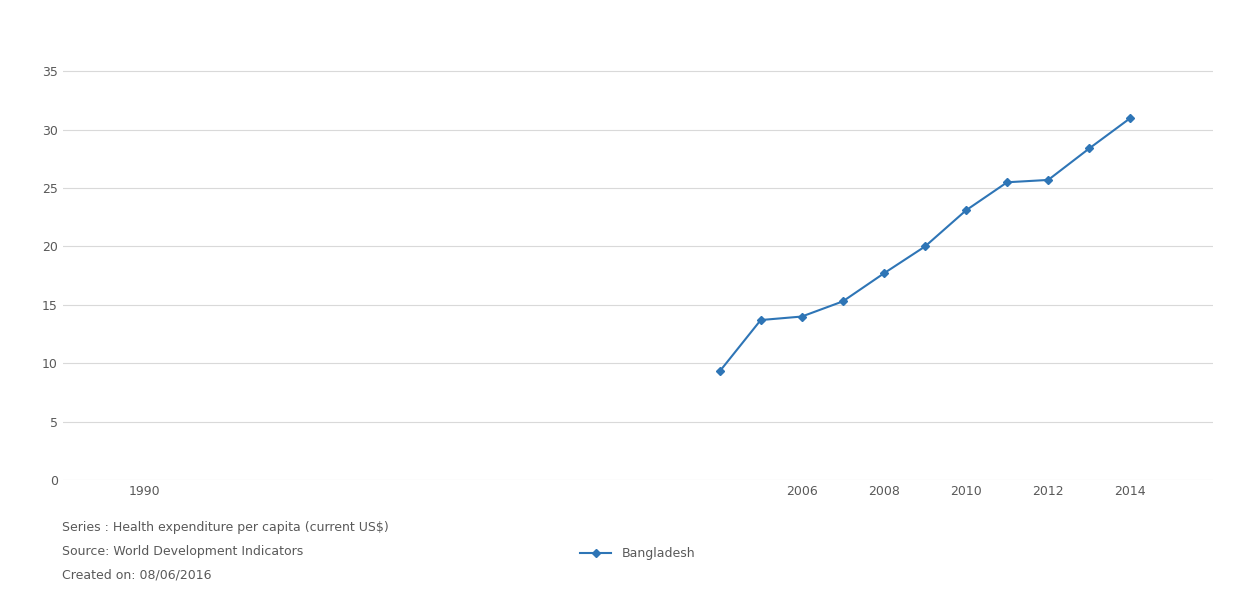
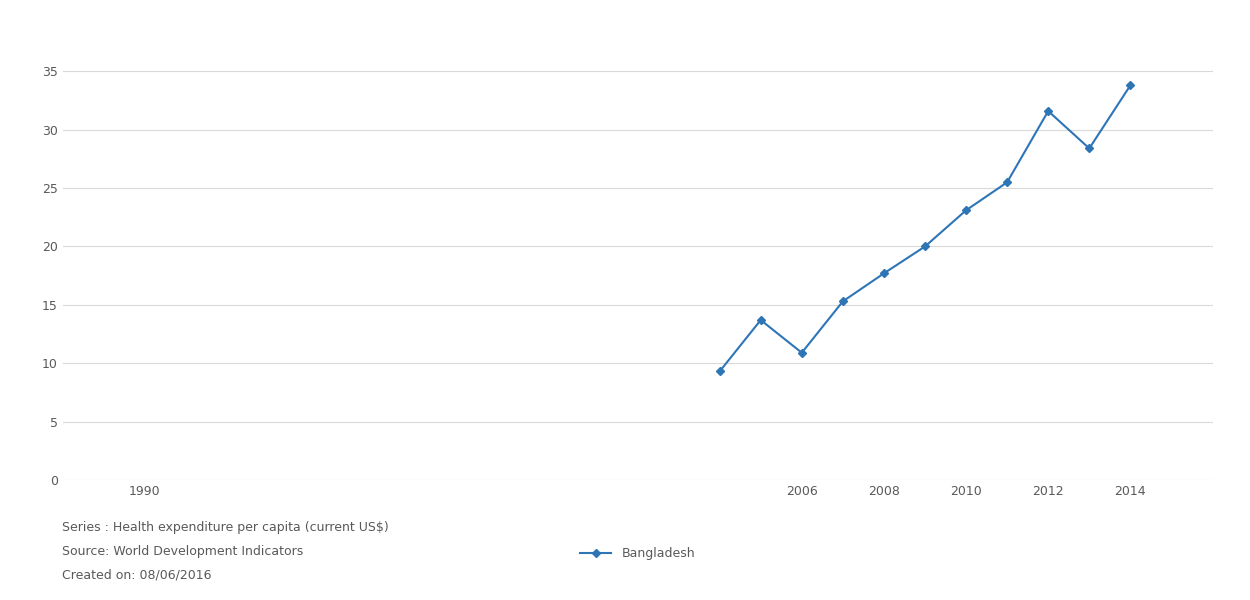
2006: 14.0 -> 10.9
2012: 25.7 -> 31.6
2014: 31.0 -> 33.8
